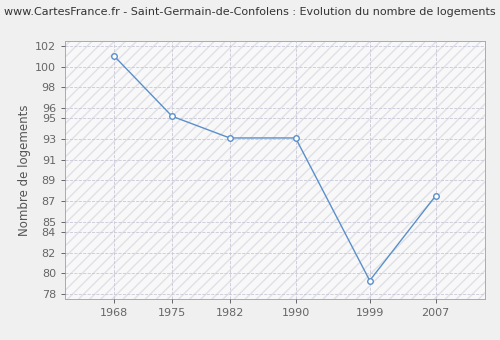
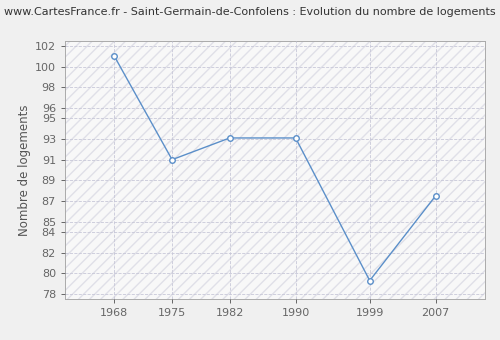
1975: 95.2 -> 91.0
